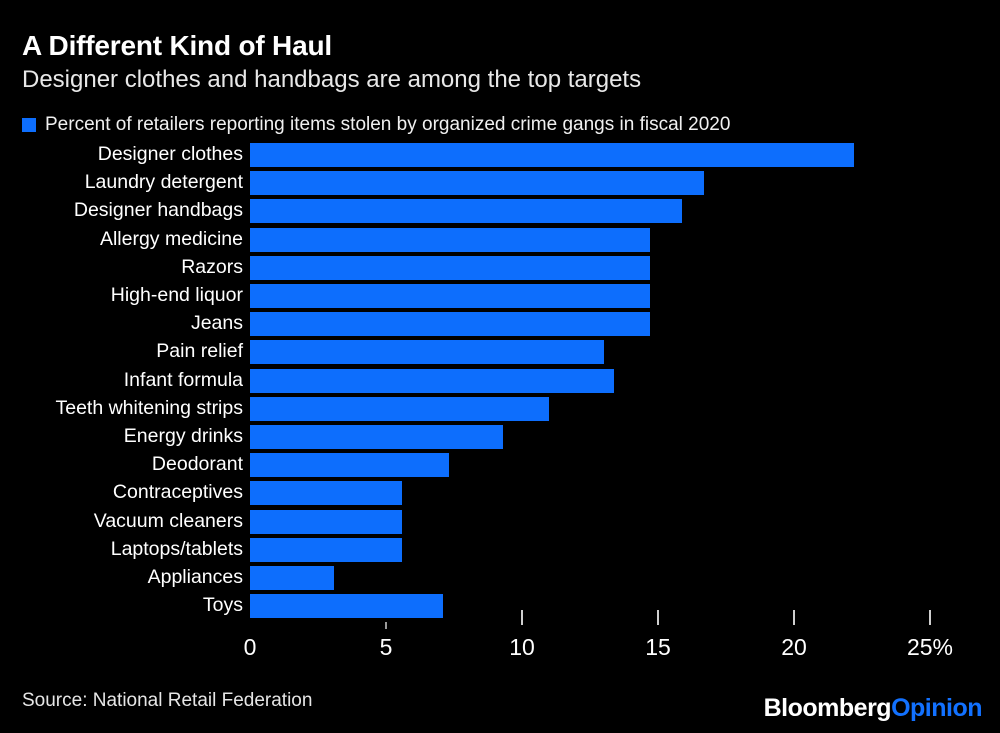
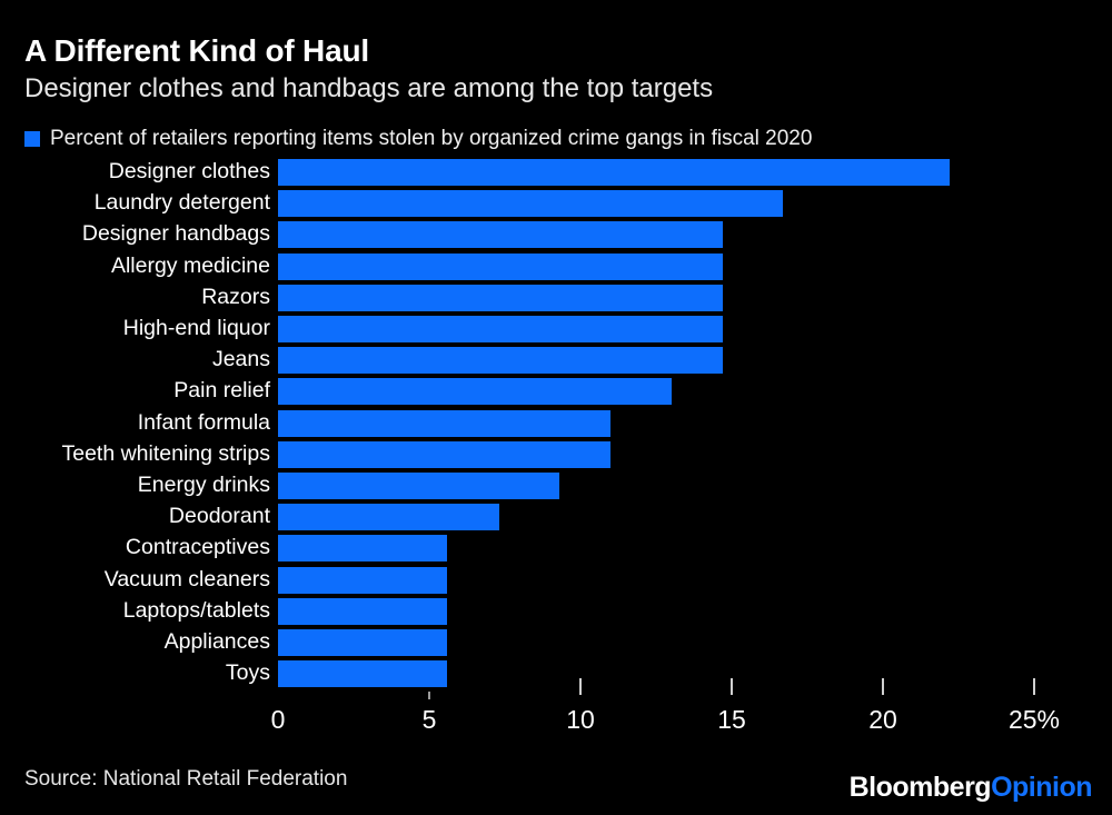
Designer handbags: 15.9% -> 14.7%
Infant formula: 13.4% -> 11.0%
Appliances: 3.1% -> 5.6%
Toys: 7.1% -> 5.6%
